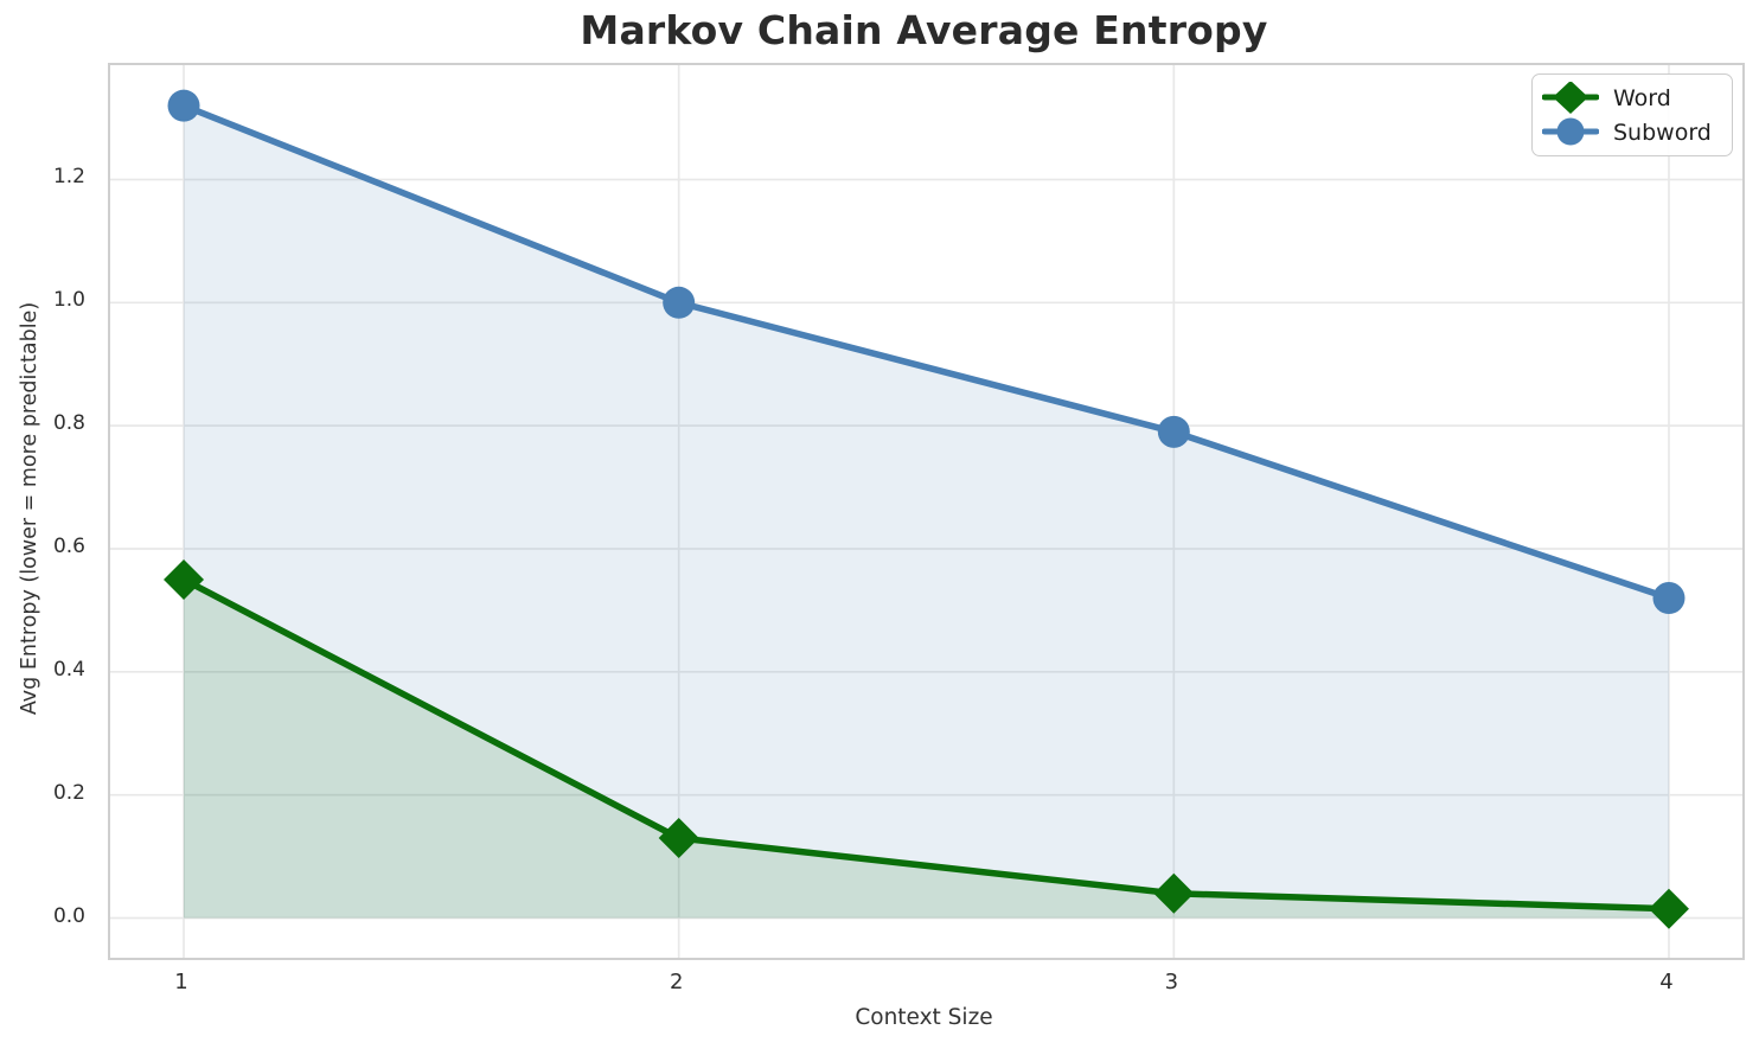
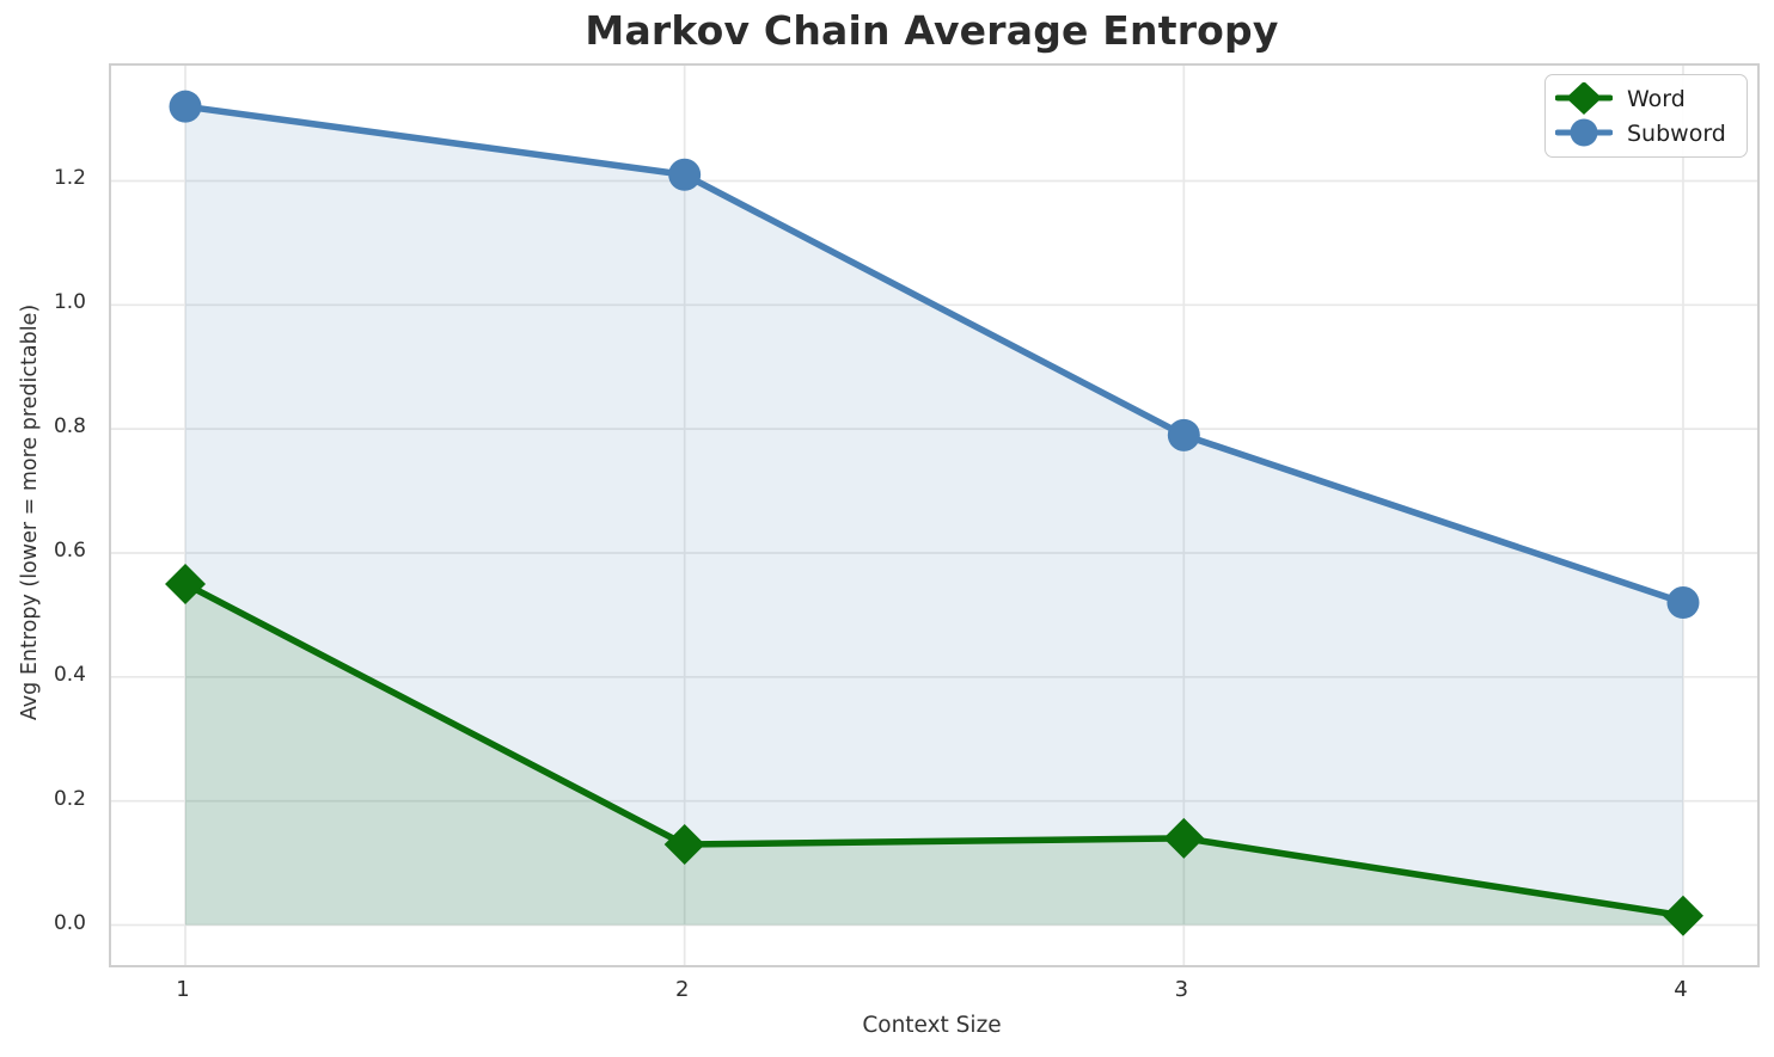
Subword/2: 1.00 -> 1.21
Word/3: 0.04 -> 0.14
